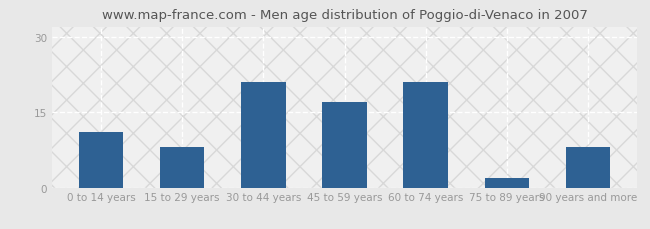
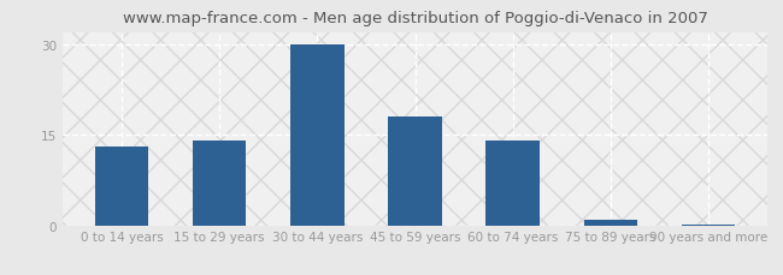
0 to 14 years: 11.0 -> 13.0
15 to 29 years: 8.0 -> 14.0
30 to 44 years: 21.0 -> 30.0
45 to 59 years: 17.0 -> 18.0
60 to 74 years: 21.0 -> 14.0
75 to 89 years: 2.0 -> 1.0
90 years and more: 8.0 -> 0.1
